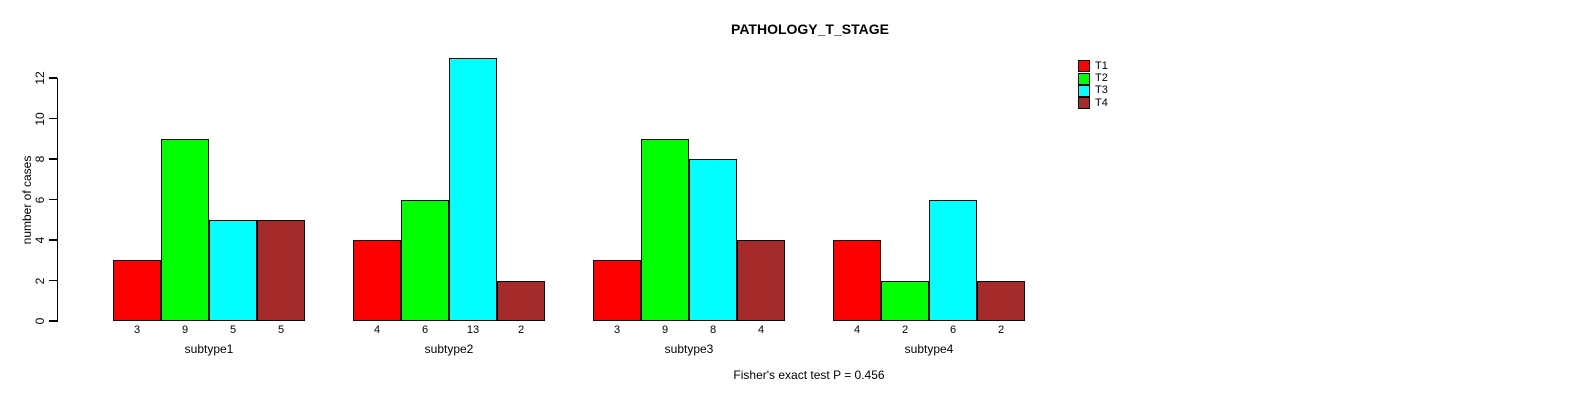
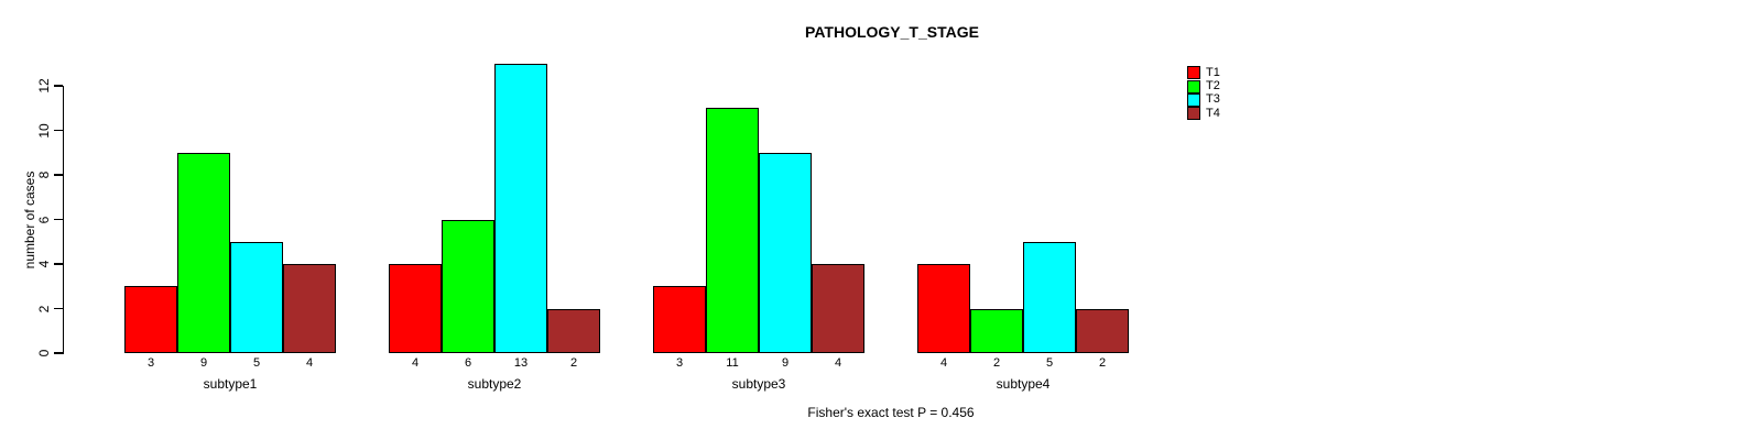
T4/subtype1: 5 -> 4
T2/subtype3: 9 -> 11
T3/subtype3: 8 -> 9
T3/subtype4: 6 -> 5
